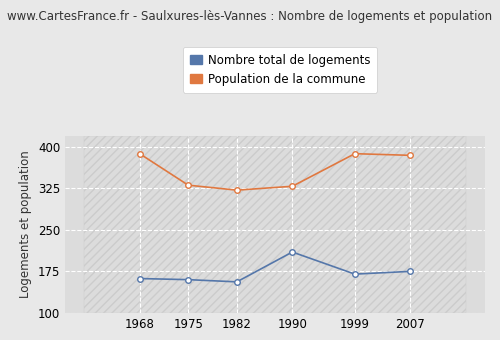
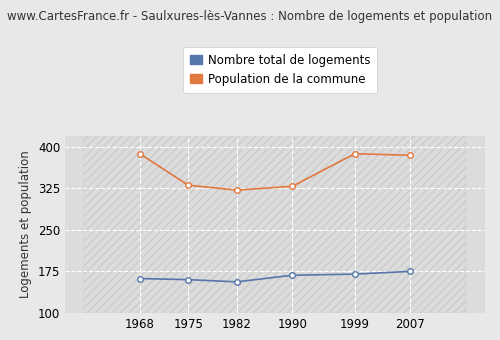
Nombre total de logements/1990: 210 -> 168
